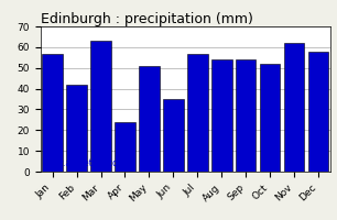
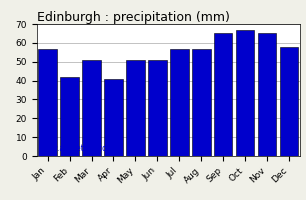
Mar: 63 -> 51
Apr: 24 -> 41
Jun: 35 -> 51
Aug: 54 -> 57
Sep: 54 -> 65
Oct: 52 -> 67
Nov: 62 -> 65
